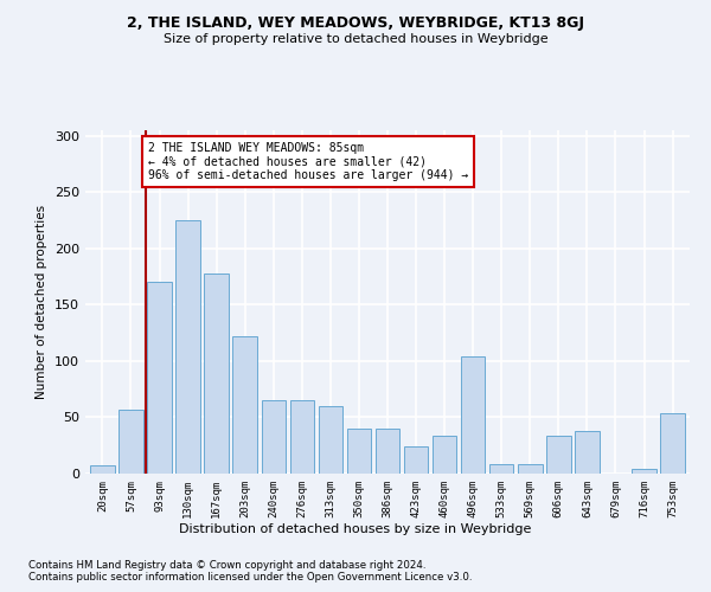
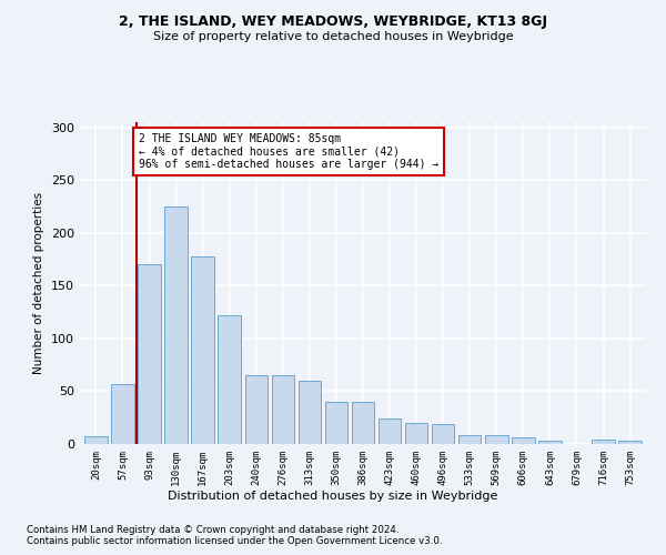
460sqm: 34 -> 20
496sqm: 104 -> 19
606sqm: 34 -> 6
643sqm: 38 -> 3
753sqm: 54 -> 3
